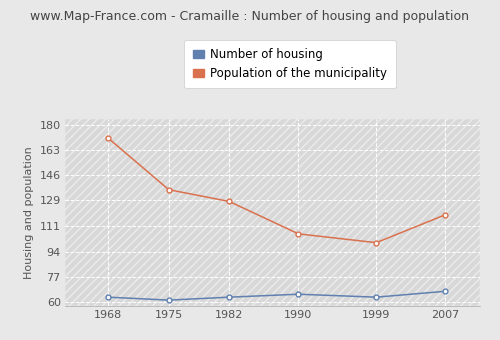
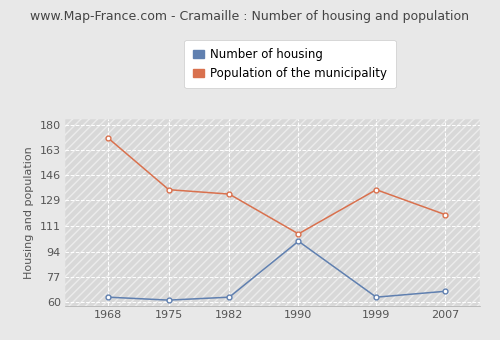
Population of the municipality/1982: 128 -> 133
Number of housing/1990: 65 -> 101
Population of the municipality/1999: 100 -> 136
